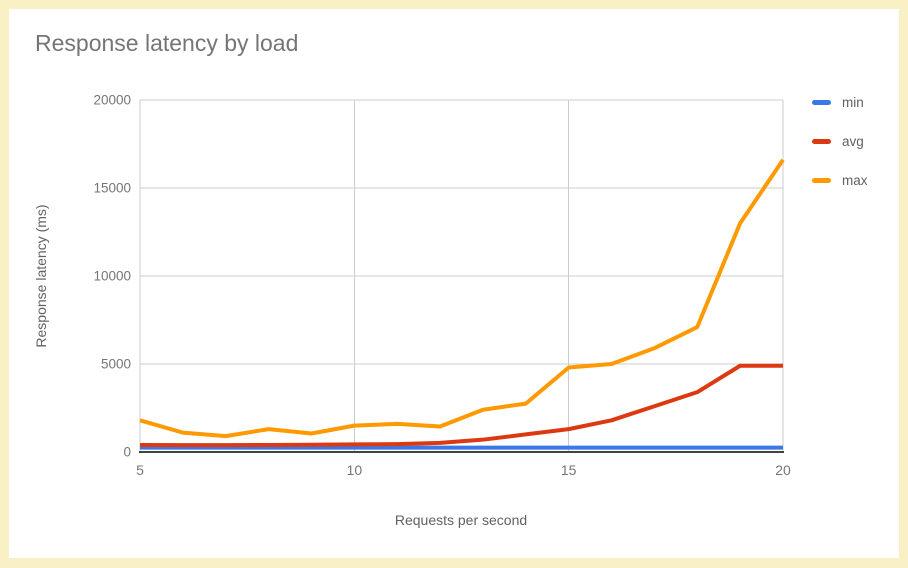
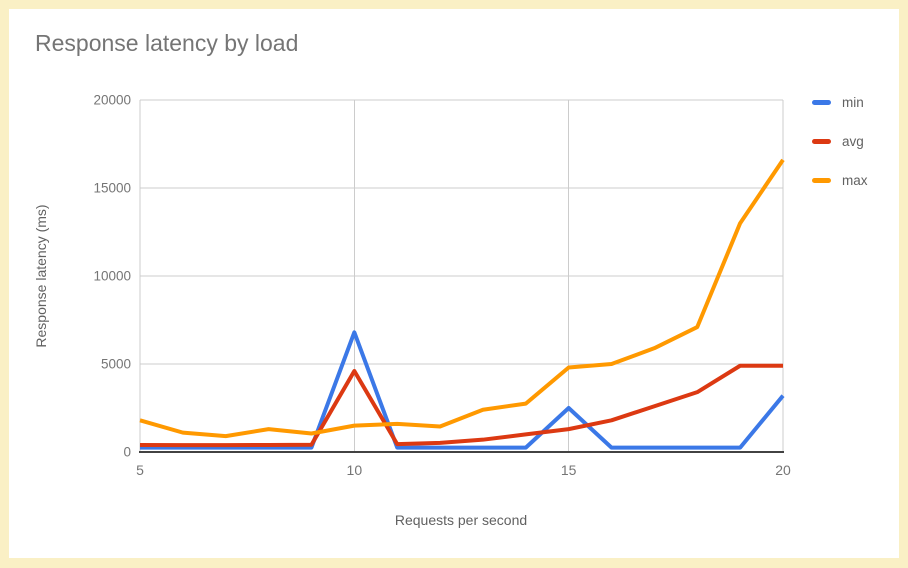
min/10: 200 -> 6800
avg/10: 400 -> 4600
min/15: 200 -> 2500
min/20: 200 -> 3200
